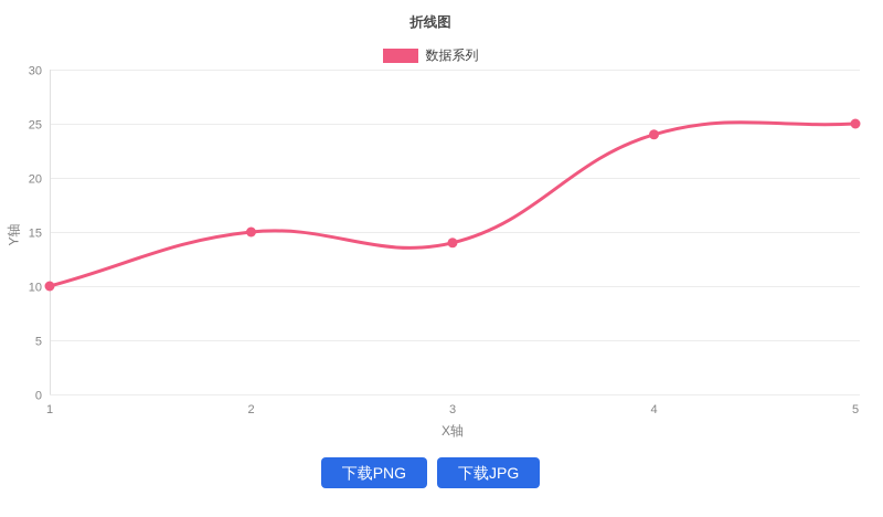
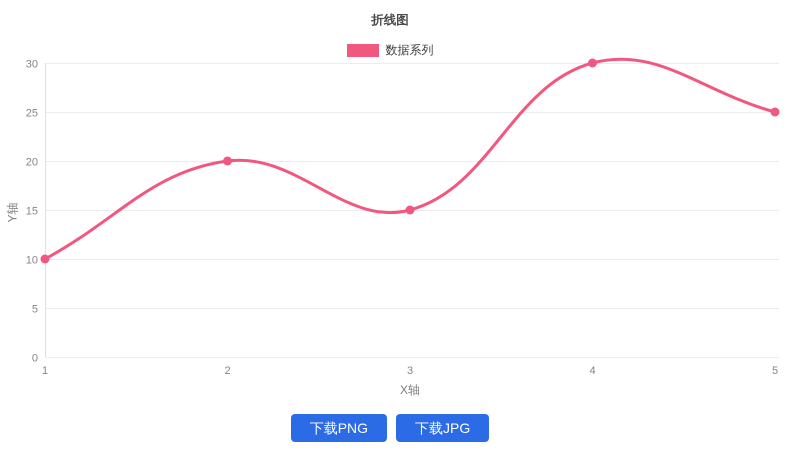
2: 15 -> 20
3: 14 -> 15
4: 24 -> 30
